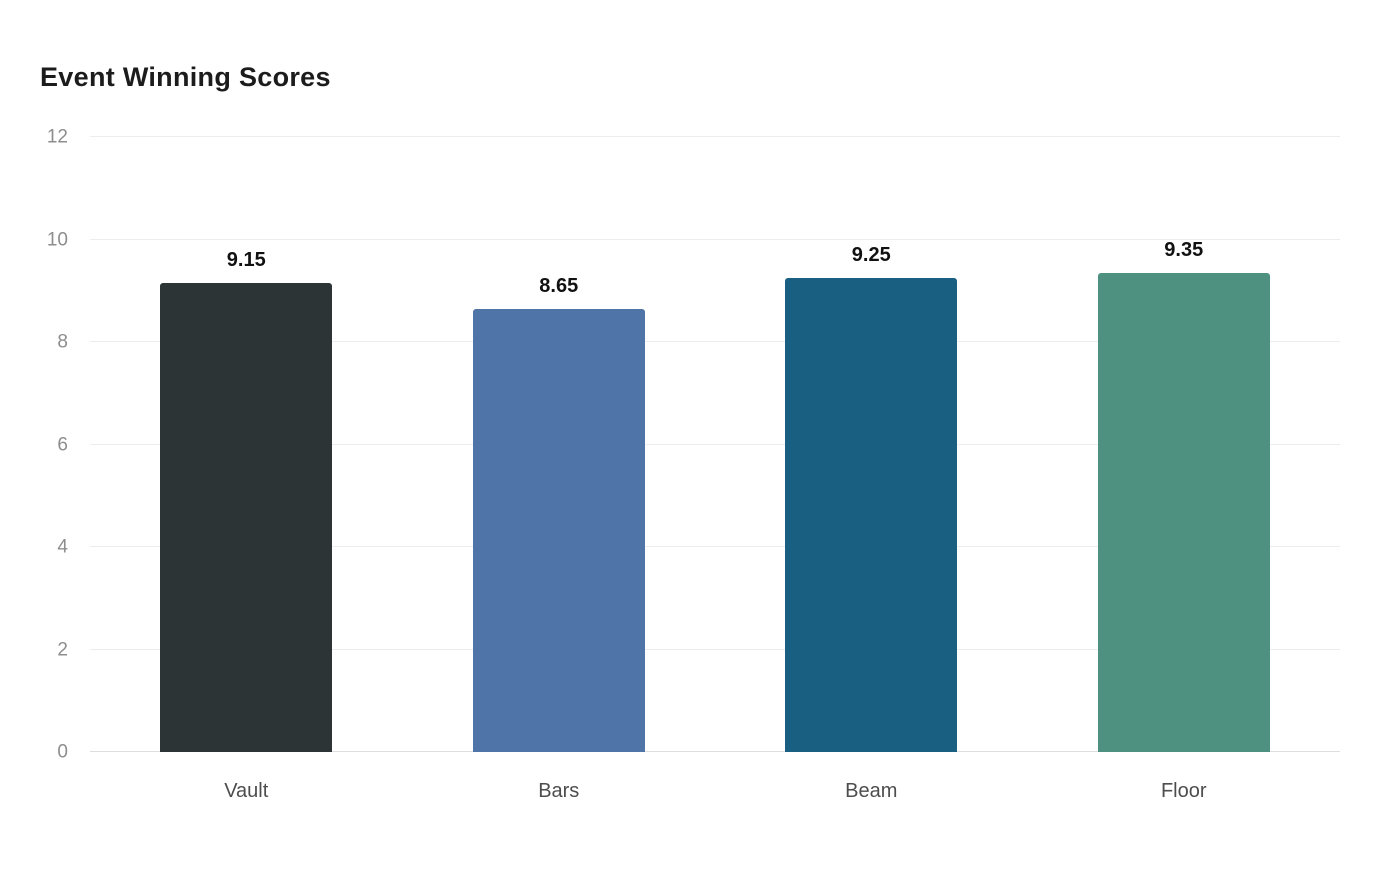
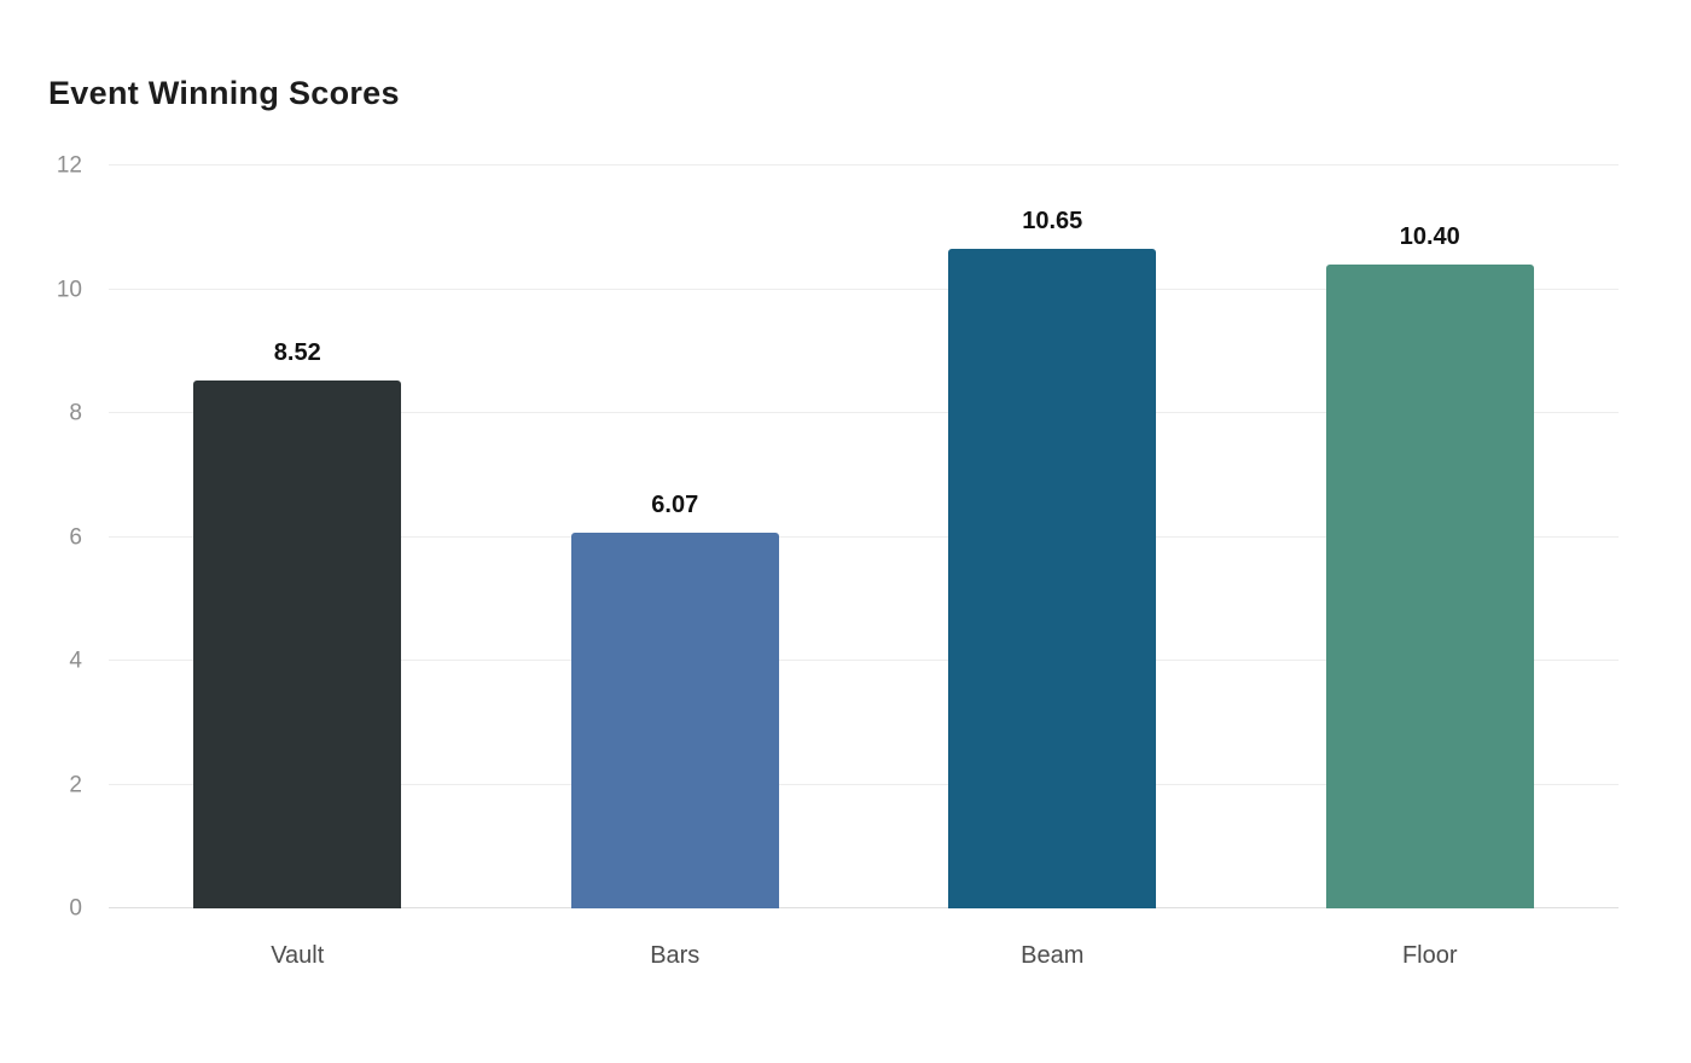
Vault: 9.15 -> 8.52
Bars: 8.65 -> 6.07
Beam: 9.25 -> 10.65
Floor: 9.35 -> 10.40
